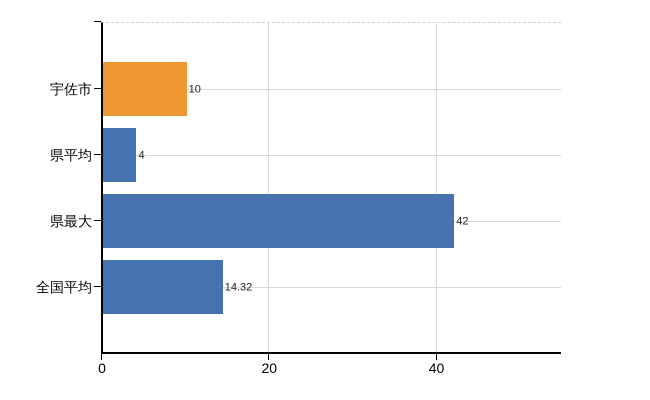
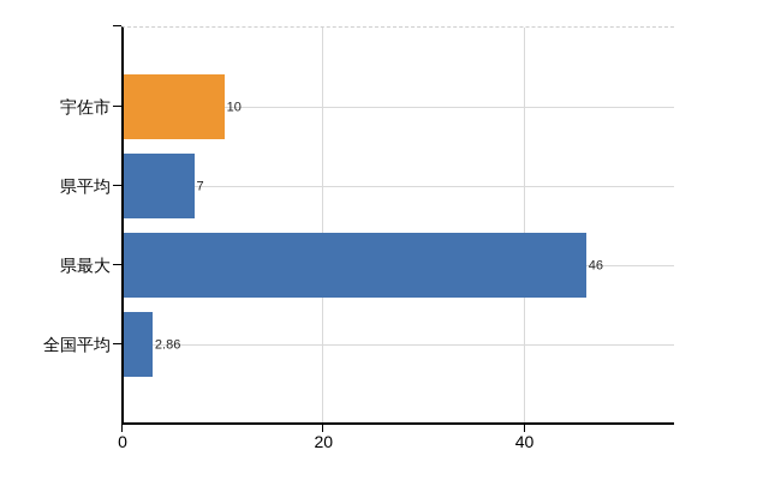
県平均: 4 -> 7
県最大: 42 -> 46
全国平均: 14.32 -> 2.86
